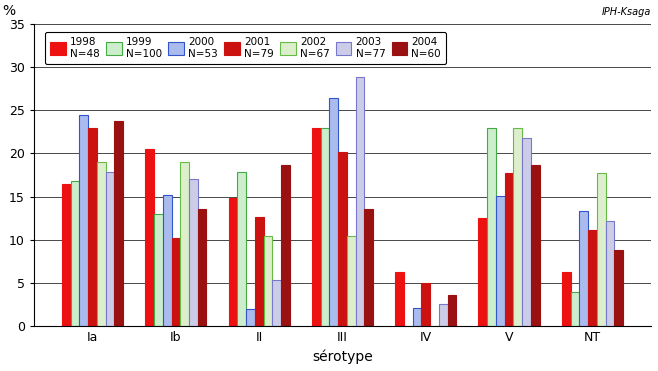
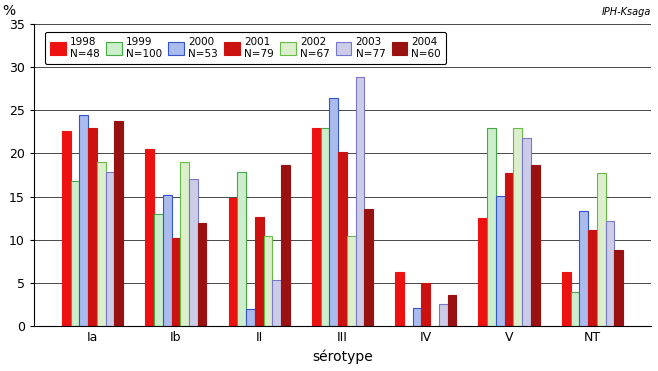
1998 N=48/Ia: 16.5 -> 22.6
2004 N=60/Ib: 13.6 -> 12.0
